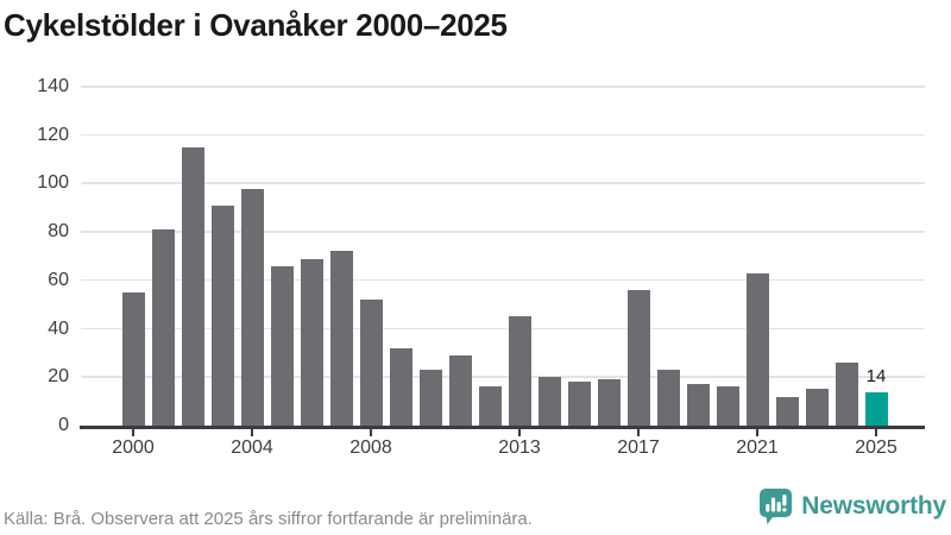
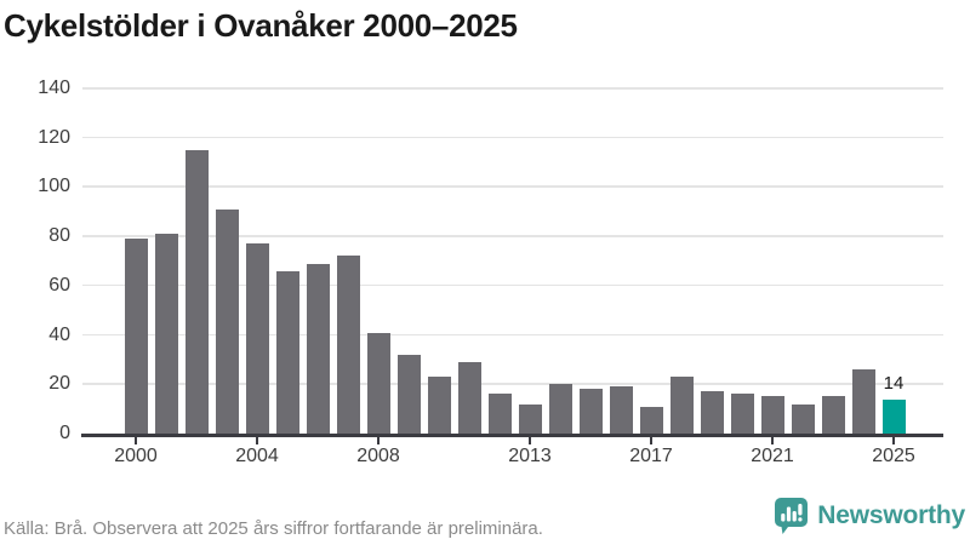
2000: 55 -> 79
2004: 98 -> 77
2008: 52 -> 41
2013: 45 -> 12
2017: 56 -> 11
2021: 63 -> 15
